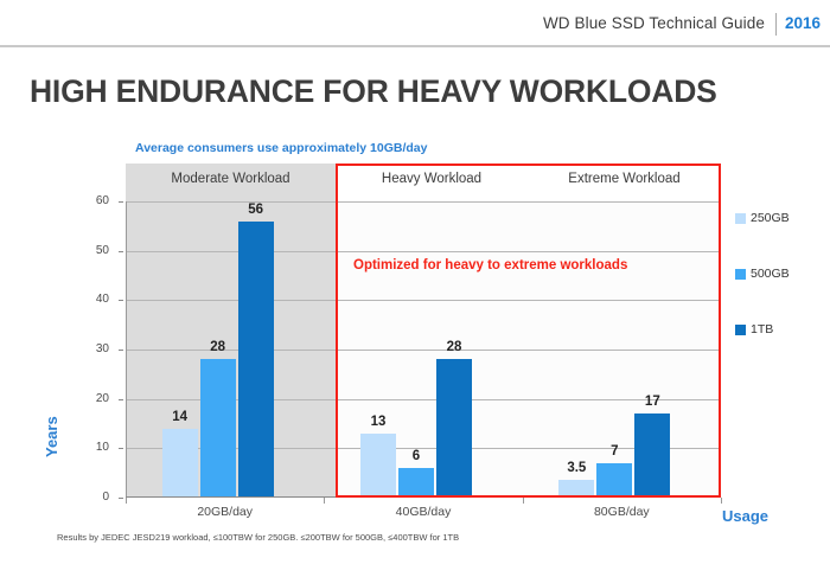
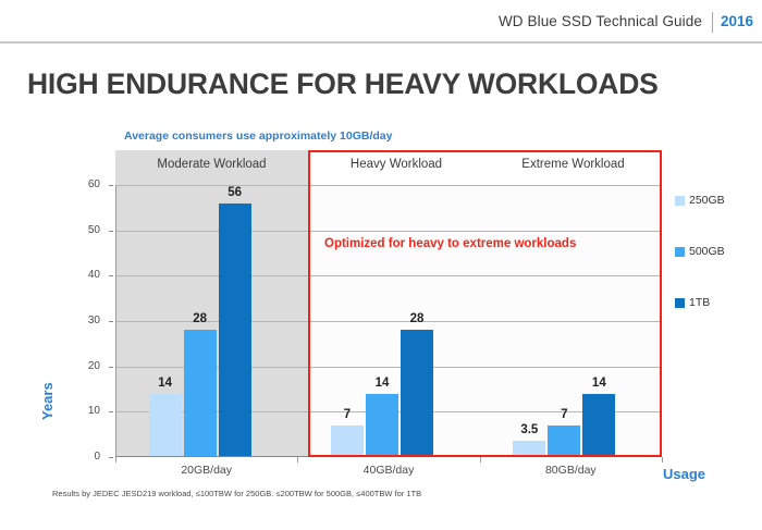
250GB/40GB/day: 13 -> 7
500GB/40GB/day: 6 -> 14
1TB/80GB/day: 17 -> 14
